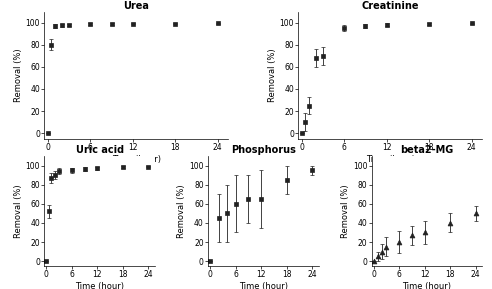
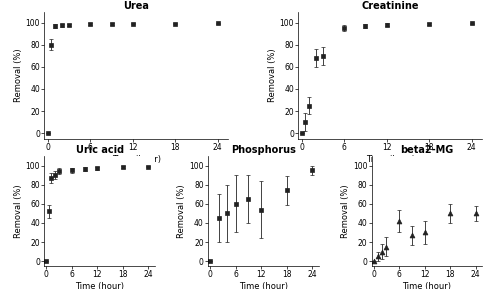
Phosphorus/12: 65 -> 54
Phosphorus/18: 85 -> 74
beta2-MG/6: 20 -> 42
beta2-MG/18: 40 -> 50
